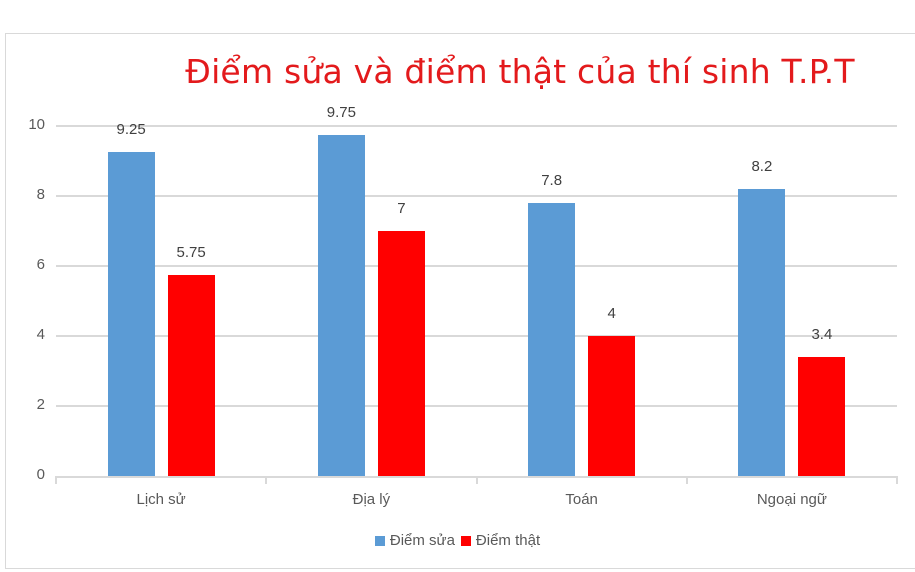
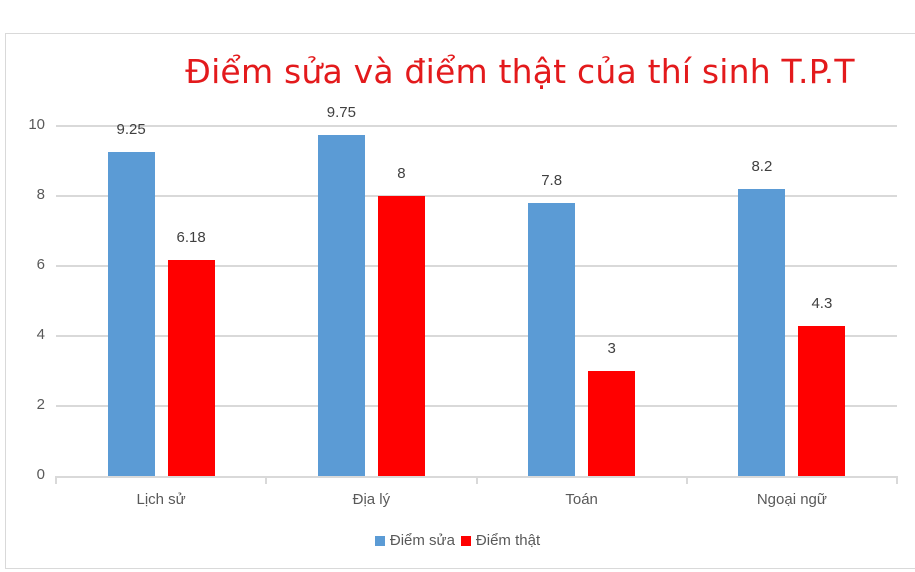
Điểm thật/Lịch sử: 5.75 -> 6.18
Điểm thật/Địa lý: 7 -> 8
Điểm thật/Toán: 4 -> 3
Điểm thật/Ngoại ngữ: 3.4 -> 4.3
